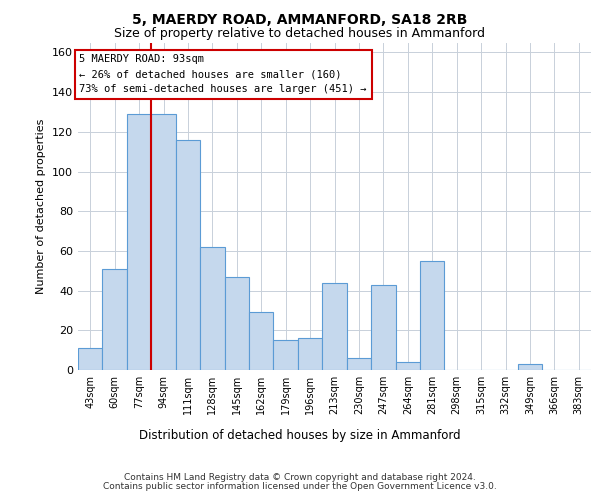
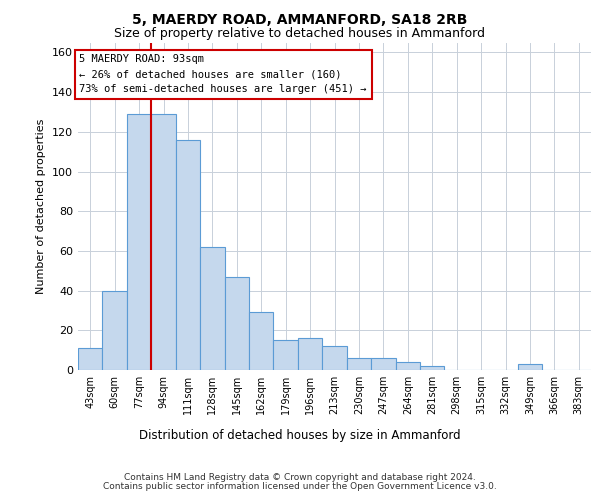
60sqm: 51 -> 40
213sqm: 44 -> 12
247sqm: 43 -> 6
281sqm: 55 -> 2
